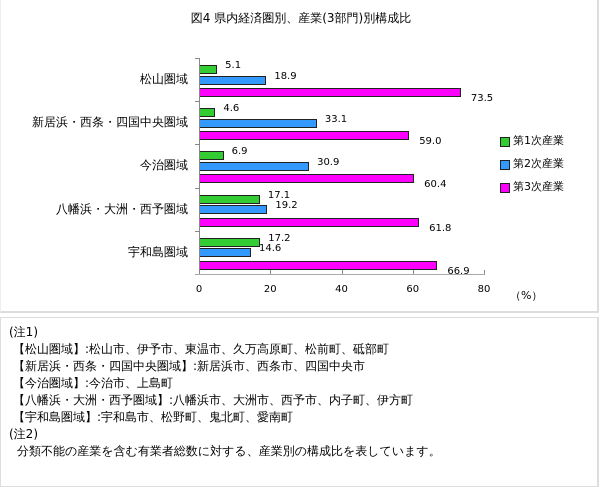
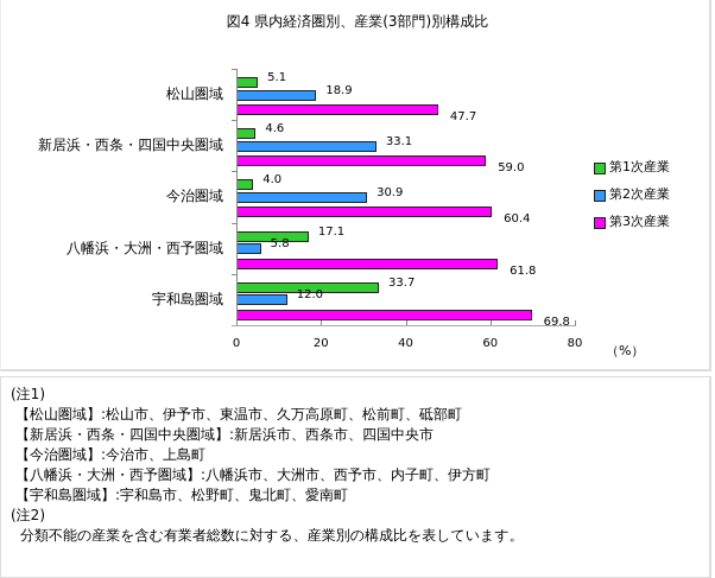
第3次産業/松山圏域: 73.5 -> 47.7
第1次産業/今治圏域: 6.9 -> 4.0
第2次産業/八幡浜・大洲・西予圏域: 19.2 -> 5.8
第1次産業/宇和島圏域: 17.2 -> 33.7
第2次産業/宇和島圏域: 14.6 -> 12.0
第3次産業/宇和島圏域: 66.9 -> 69.8
